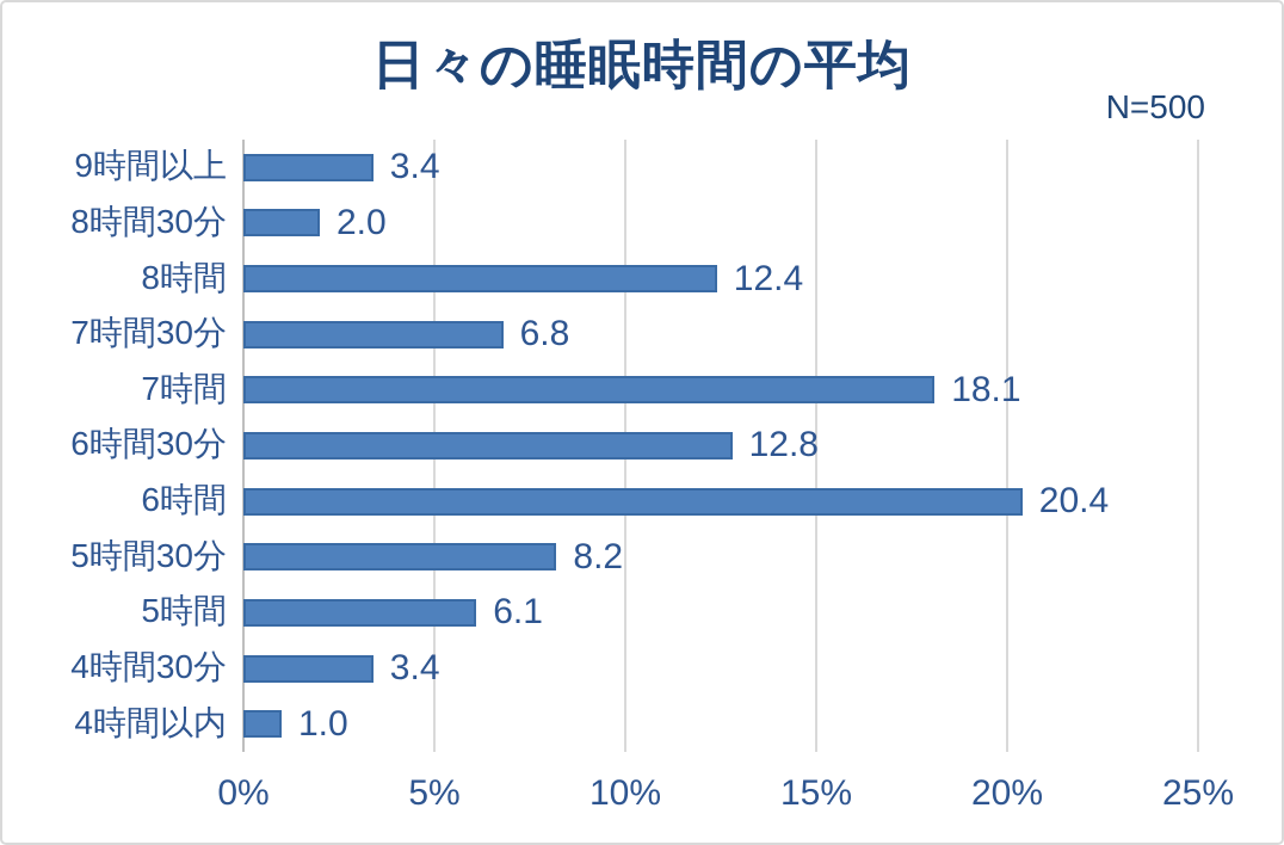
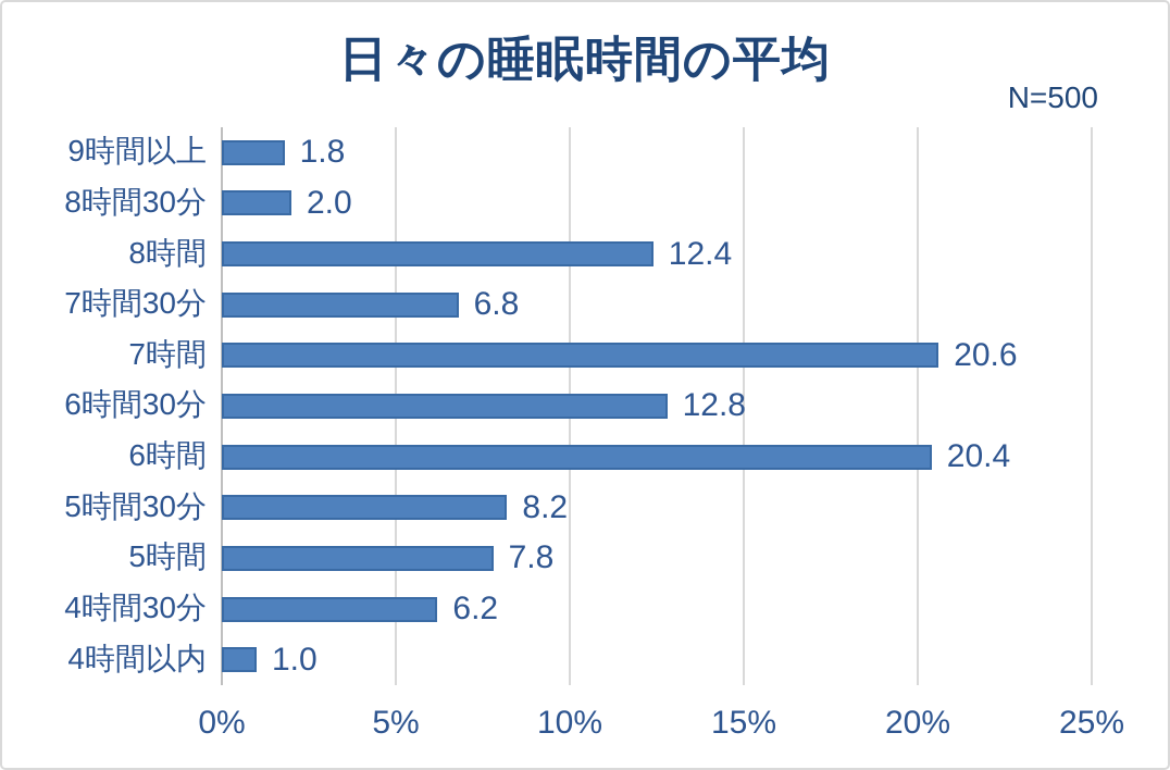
9時間以上: 3.4 -> 1.8
7時間: 18.1 -> 20.6
5時間: 6.1 -> 7.8
4時間30分: 3.4 -> 6.2
